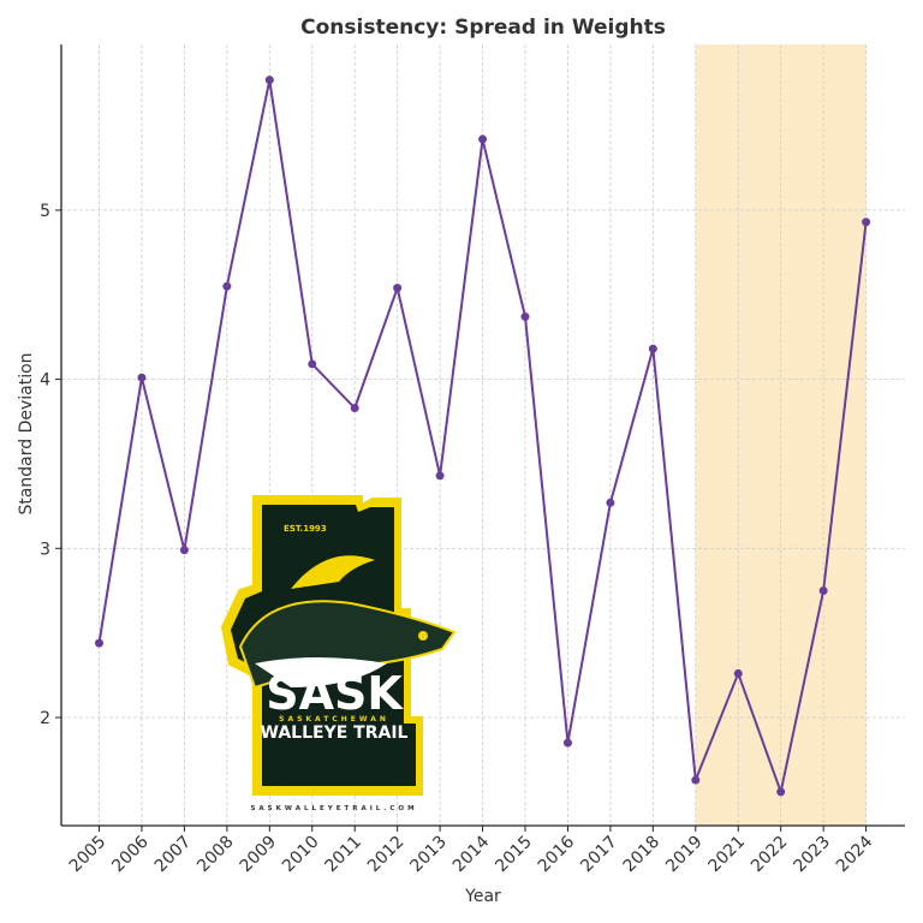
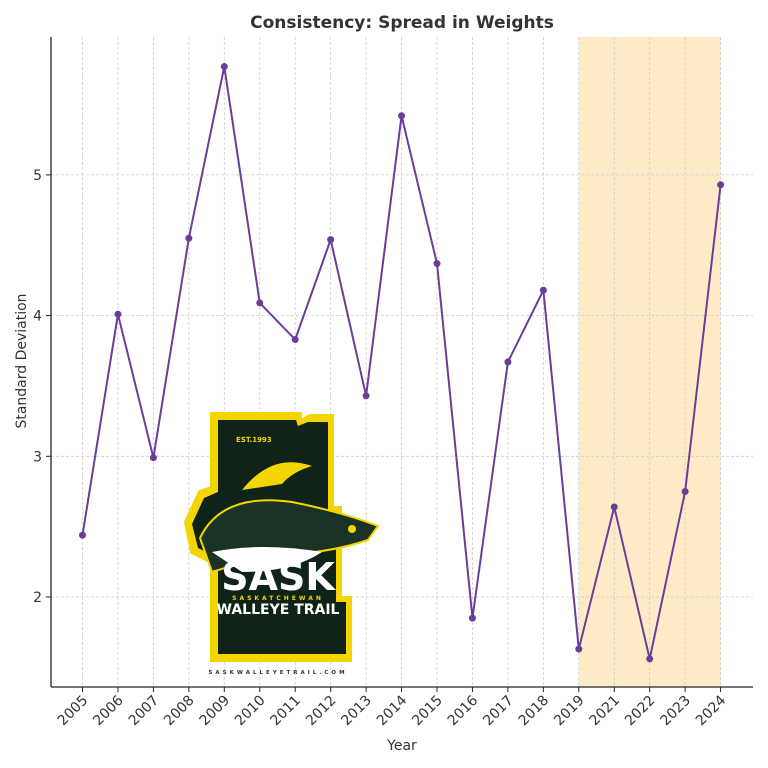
2017: 3.27 -> 3.67
2021: 2.26 -> 2.64
